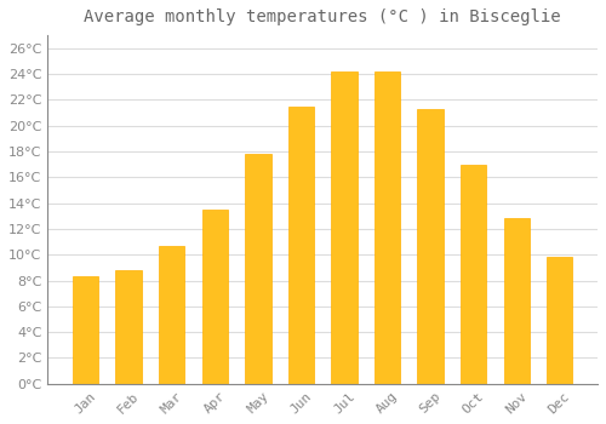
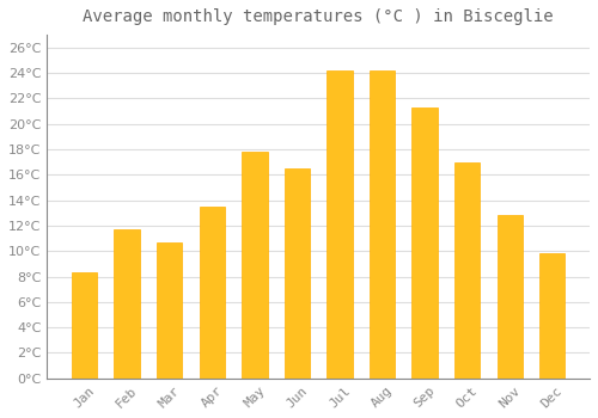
Feb: 8.8°C -> 11.7°C
Jun: 21.5°C -> 16.5°C
